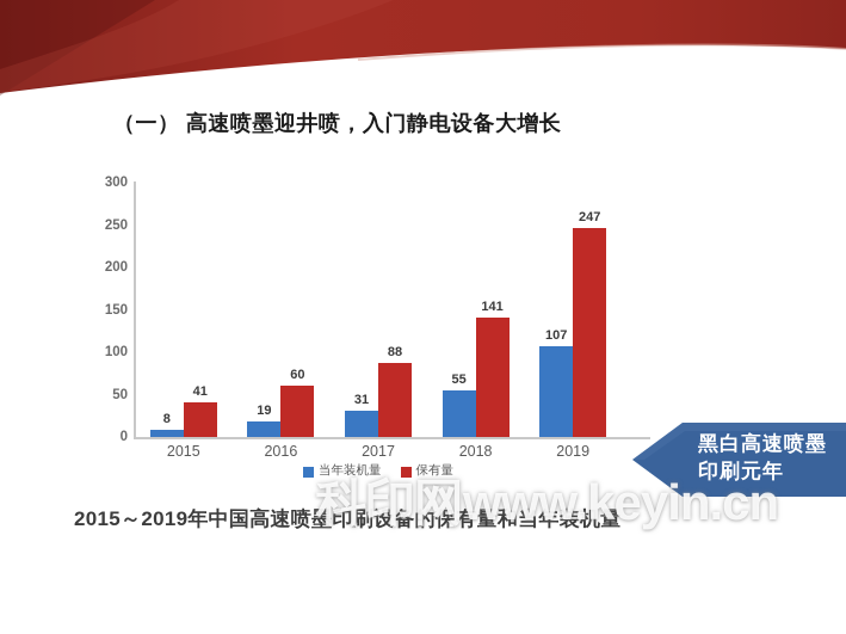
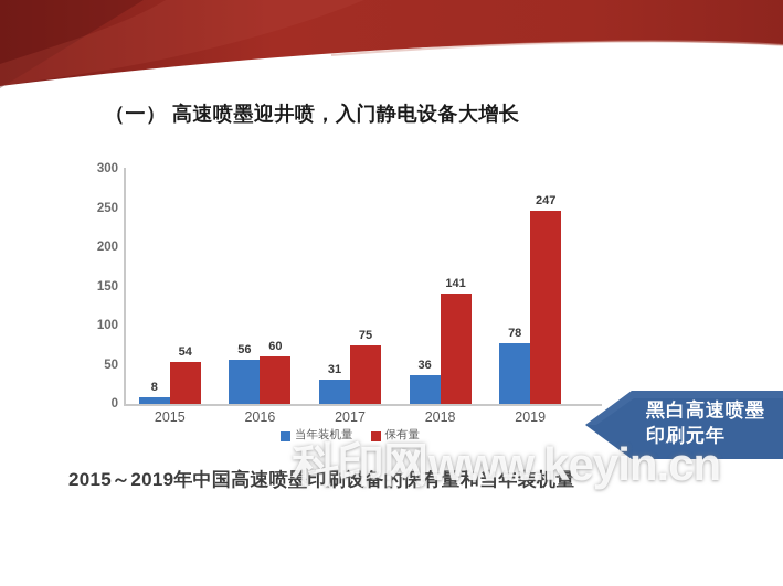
保有量/2015: 41 -> 54
当年装机量/2016: 19 -> 56
保有量/2017: 88 -> 75
当年装机量/2018: 55 -> 36
当年装机量/2019: 107 -> 78
